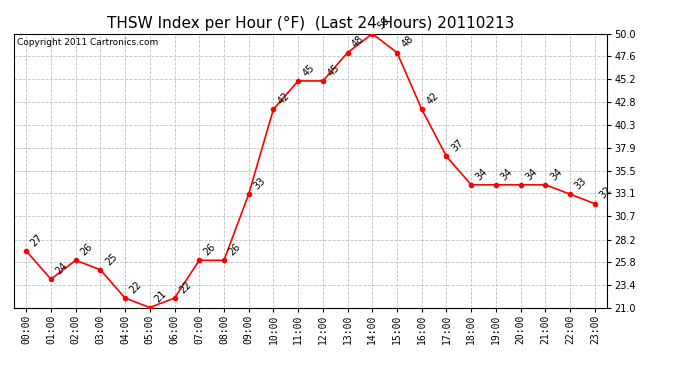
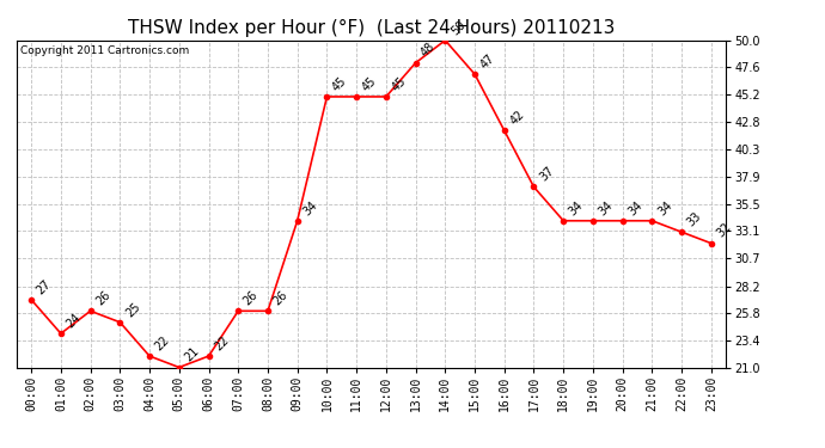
09:00: 33 -> 34
10:00: 42 -> 45
15:00: 48 -> 47
